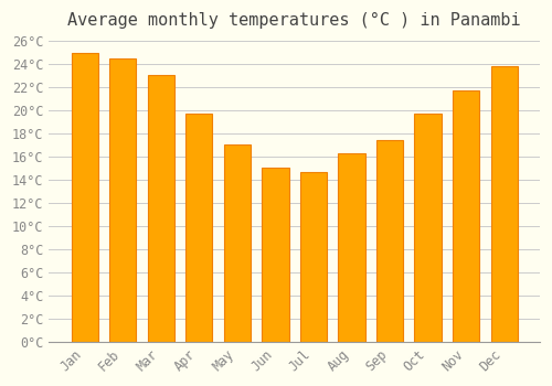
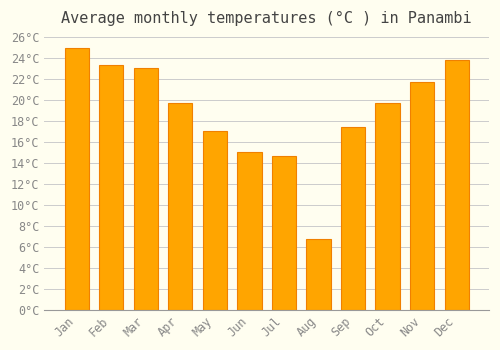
Feb: 24.5°C -> 23.3°C
Aug: 16.3°C -> 6.7°C
